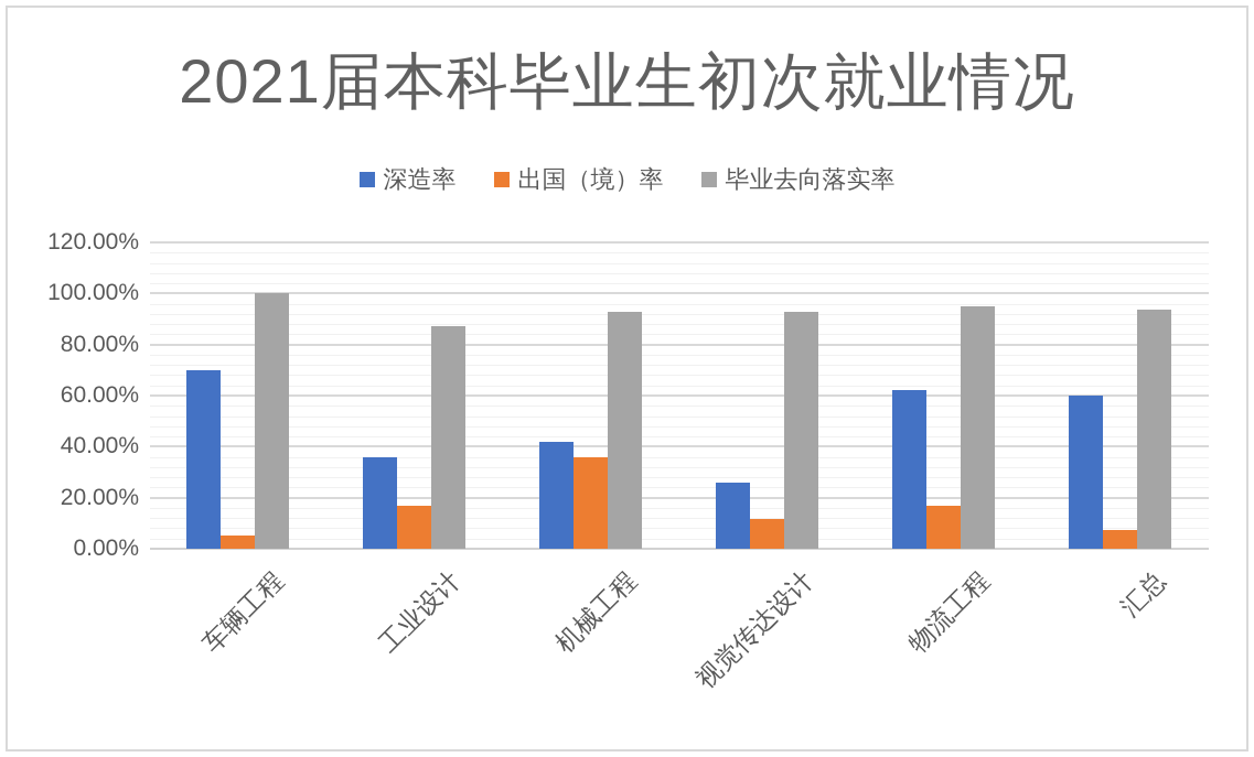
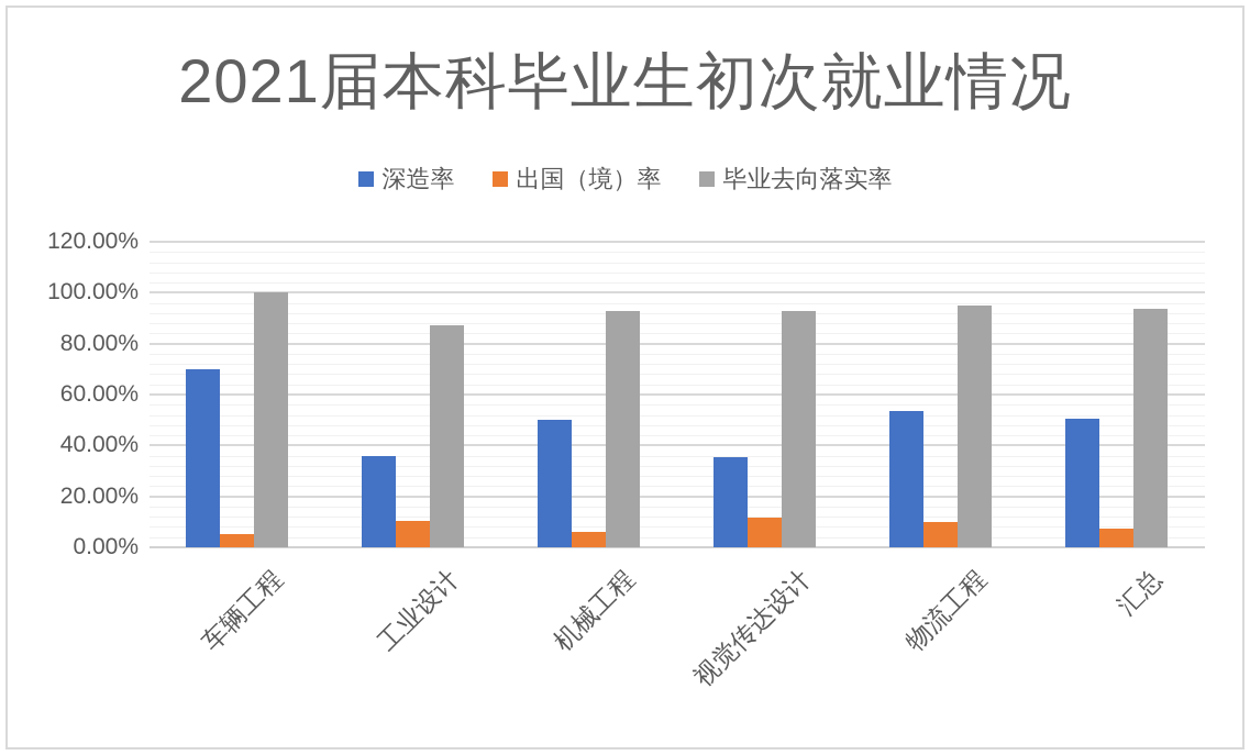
出国（境）率/工业设计: 17% -> 10%
深造率/机械工程: 42% -> 50%
出国（境）率/机械工程: 36% -> 6%
深造率/视觉传达设计: 26% -> 36%
深造率/物流工程: 62% -> 54%
出国（境）率/物流工程: 17% -> 10%
深造率/汇总: 60% -> 50%
